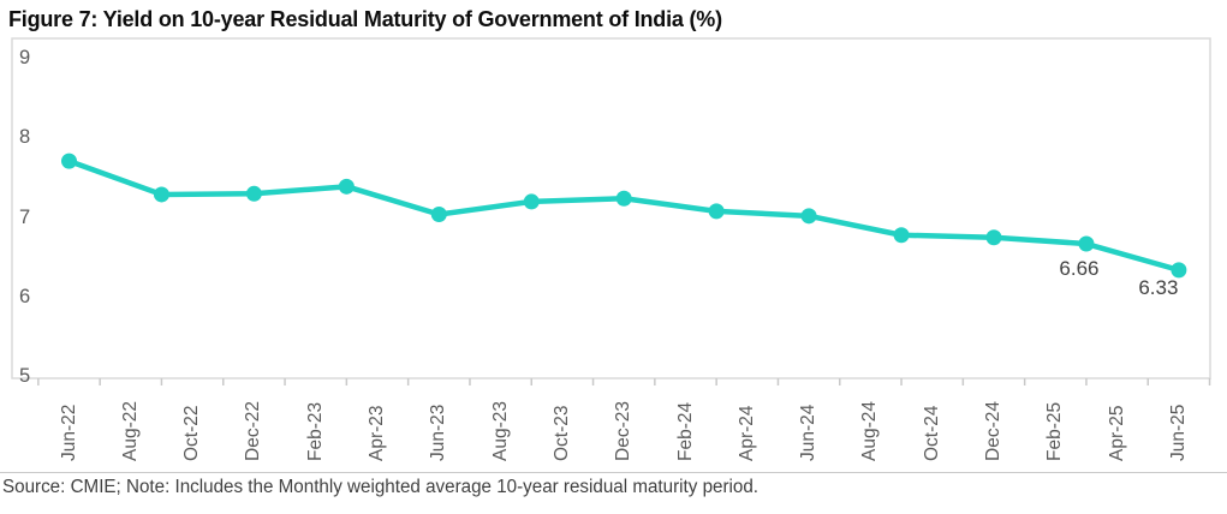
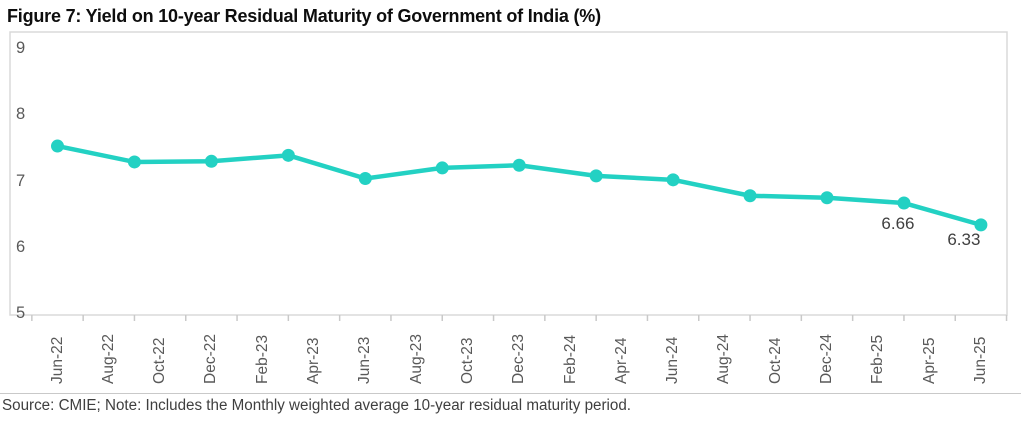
Jun-22: 7.7 -> 7.5
